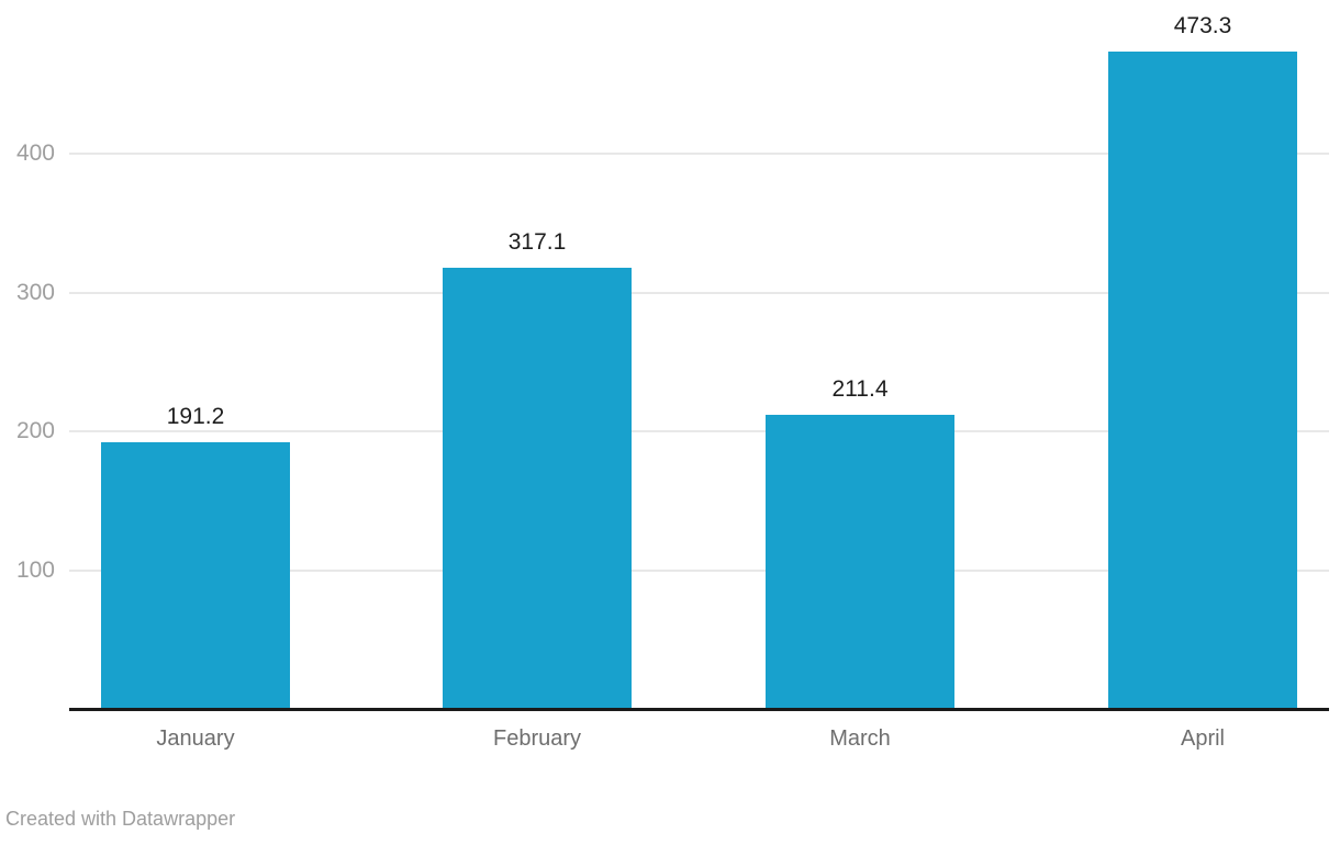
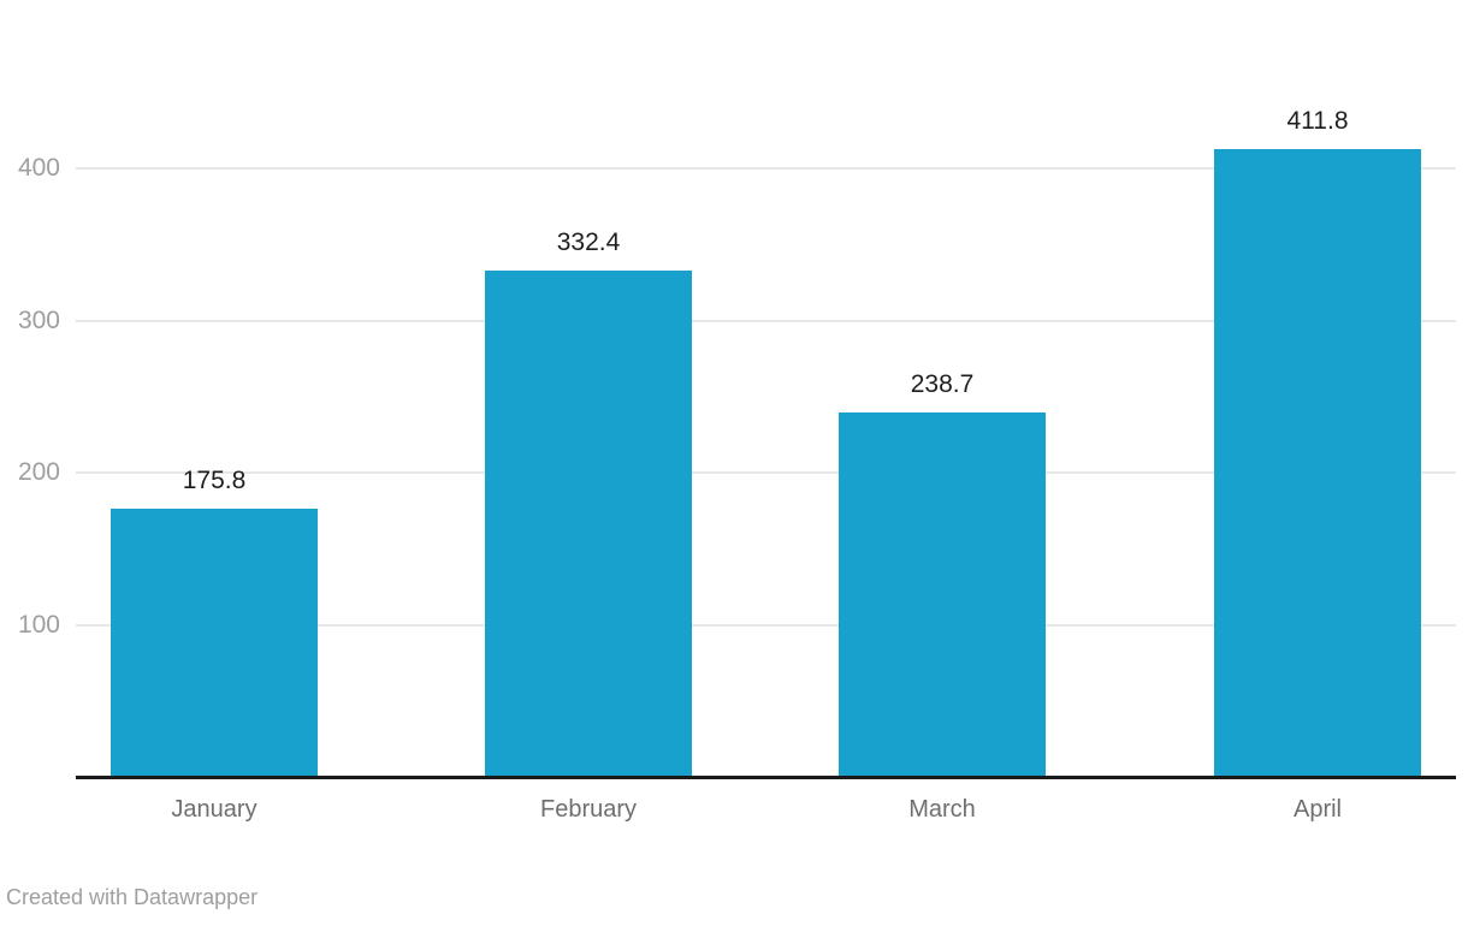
January: 191.2 -> 175.8
February: 317.1 -> 332.4
March: 211.4 -> 238.7
April: 473.3 -> 411.8
